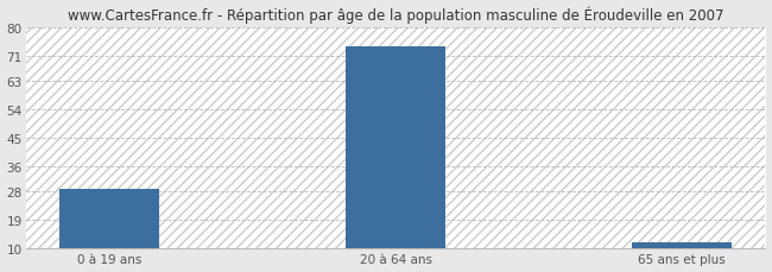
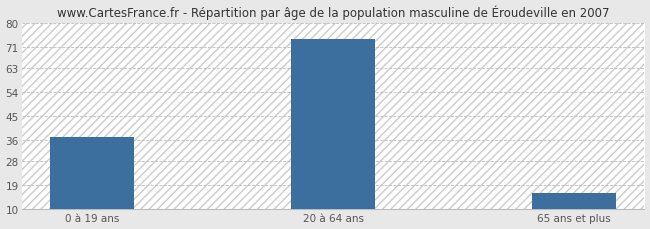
0 à 19 ans: 29 -> 37
65 ans et plus: 12 -> 16
